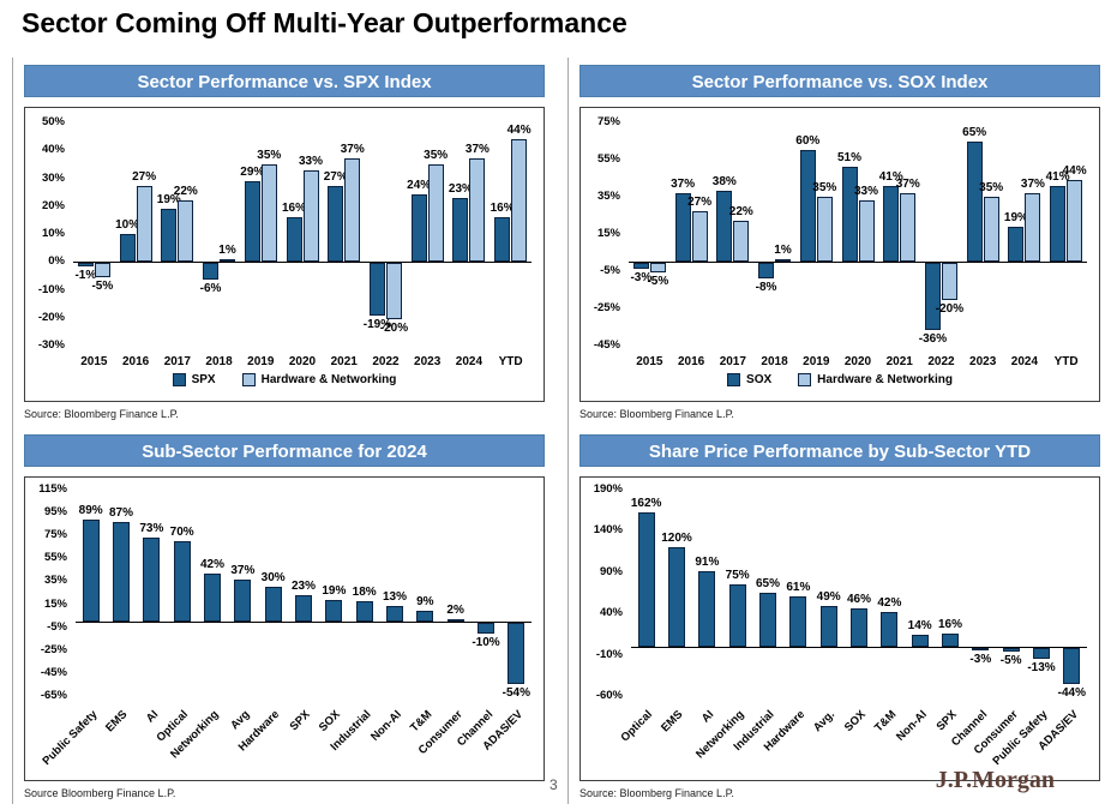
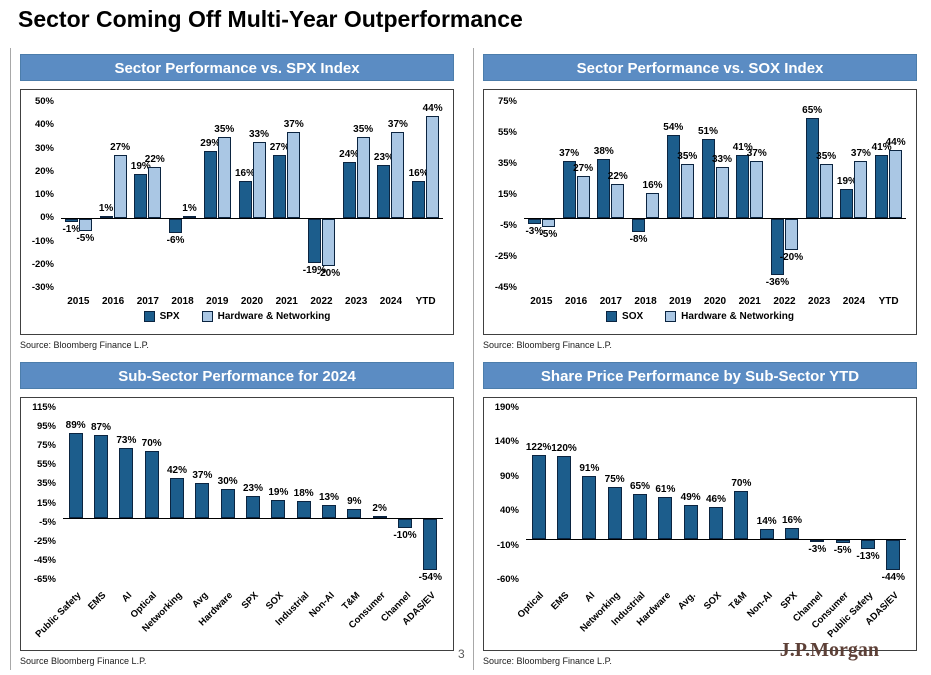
Sector Performance vs. SPX Index/SPX/2016: 10% -> 1%
Sector Performance vs. SOX Index/Hardware & Networking/2018: 1% -> 16%
Sector Performance vs. SOX Index/SOX/2019: 60% -> 54%
Share Price Performance by Sub-Sector YTD/Optical: 162% -> 122%
Share Price Performance by Sub-Sector YTD/T&M: 42% -> 70%
